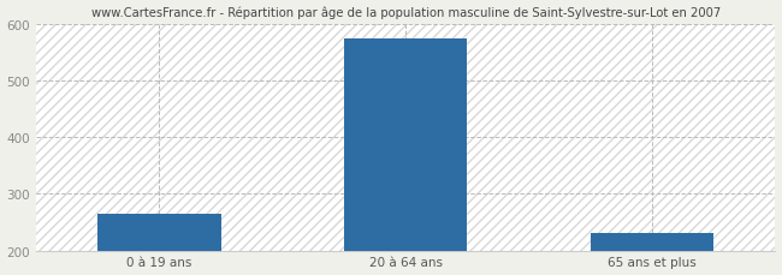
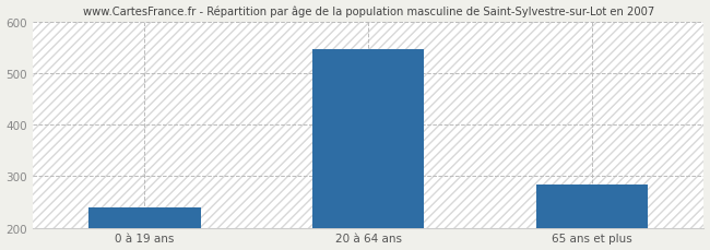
0 à 19 ans: 265 -> 240
20 à 64 ans: 575 -> 547
65 ans et plus: 230 -> 283
